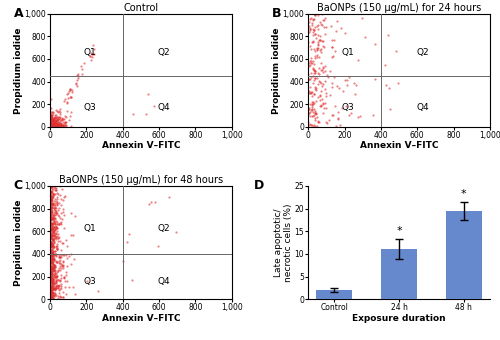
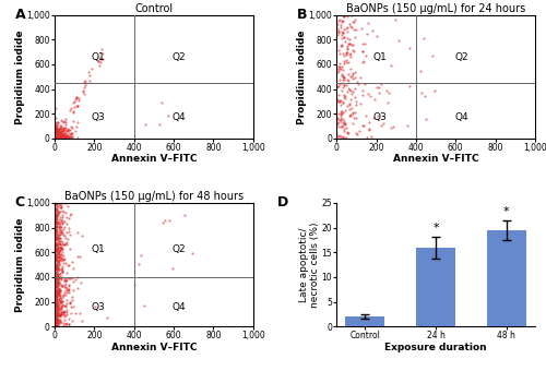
24 h: 11.0 -> 16.0
